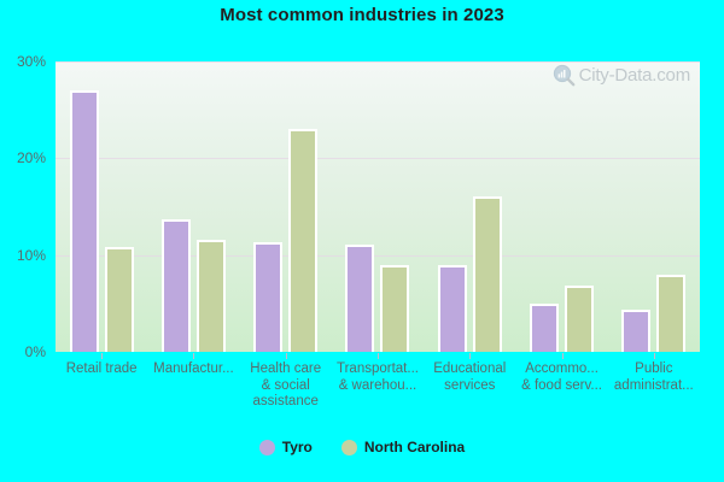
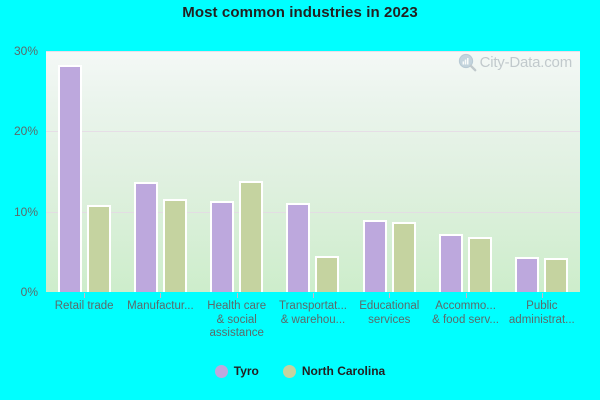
Tyro/Retail trade: 27% -> 28%
North Carolina/Health care & social assistance: 23% -> 14%
North Carolina/Transportat... & warehou...: 9% -> 4%
North Carolina/Educational services: 16% -> 9%
Tyro/Accommo... & food serv...: 5% -> 7%
North Carolina/Public administrat...: 8% -> 4%
